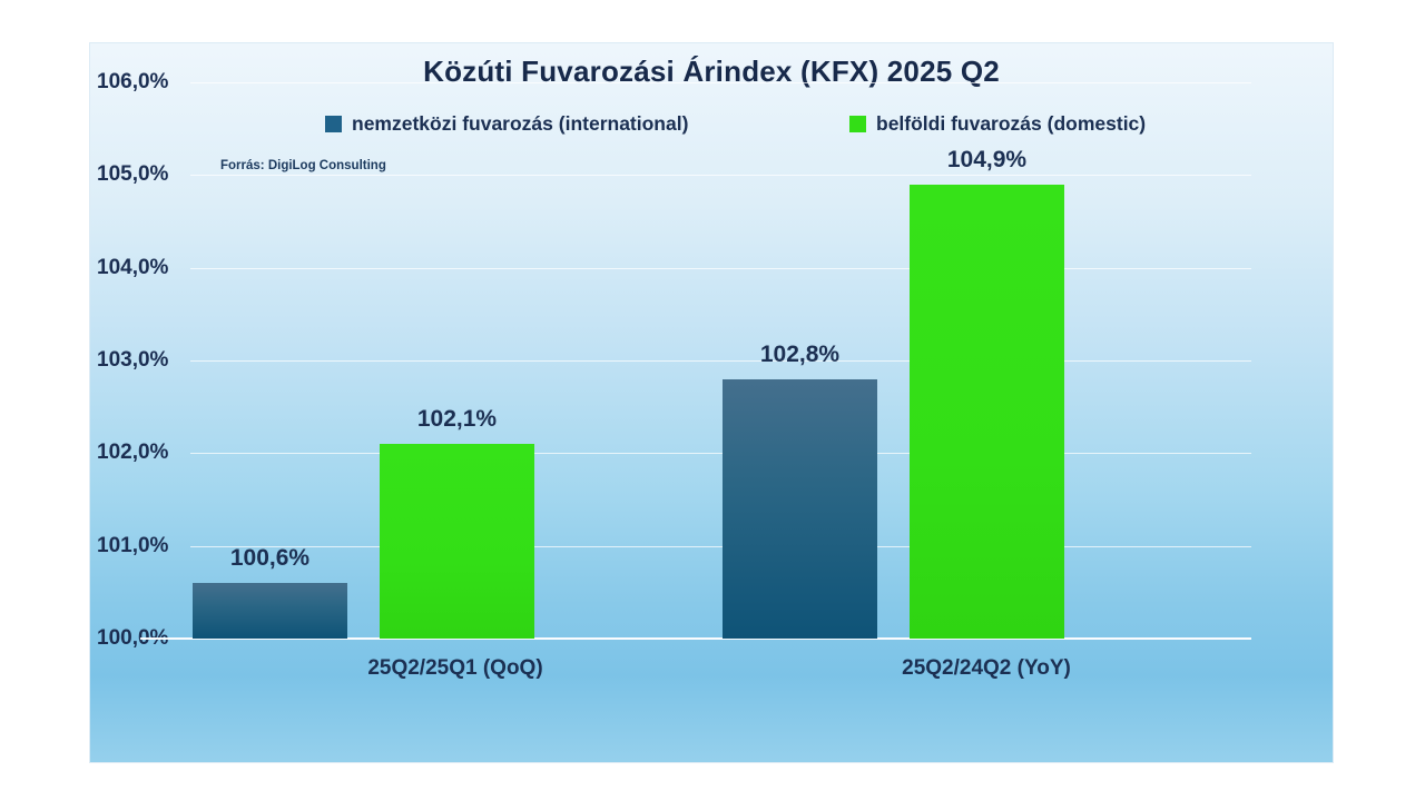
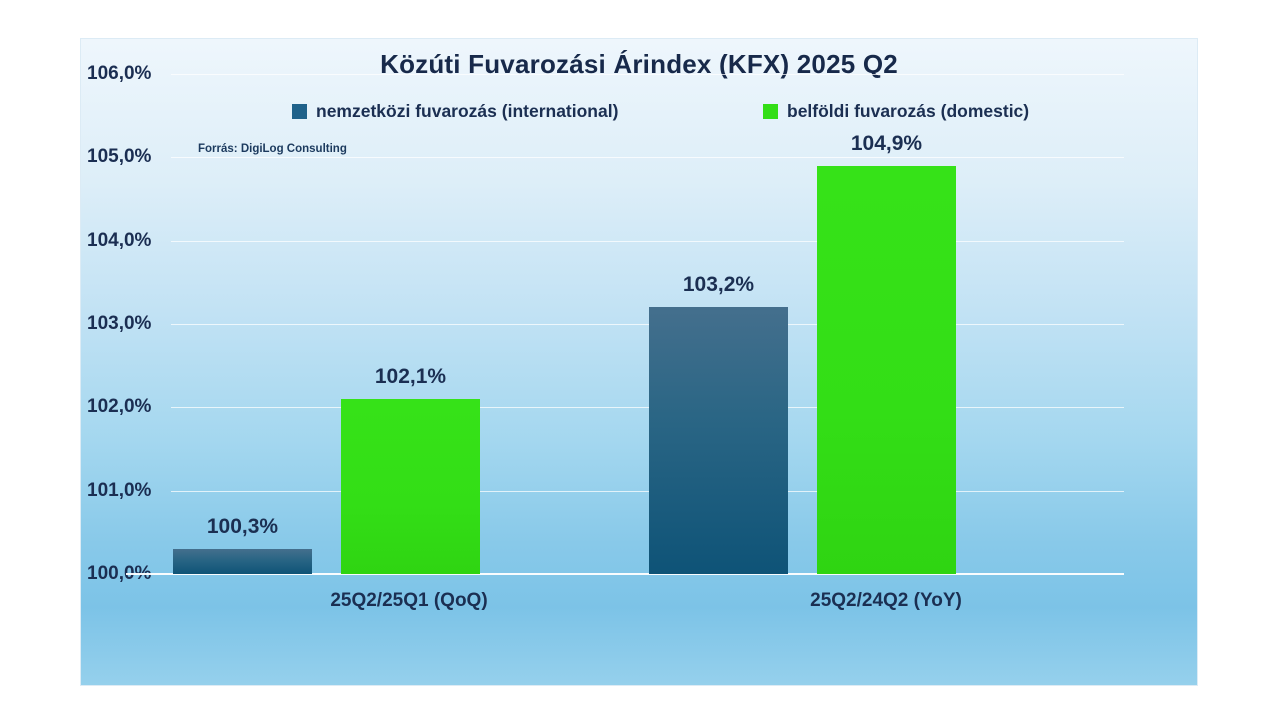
nemzetközi fuvarozás (international)/25Q2/25Q1 (QoQ): 100,6% -> 100,3%
nemzetközi fuvarozás (international)/25Q2/24Q2 (YoY): 102,8% -> 103,2%
